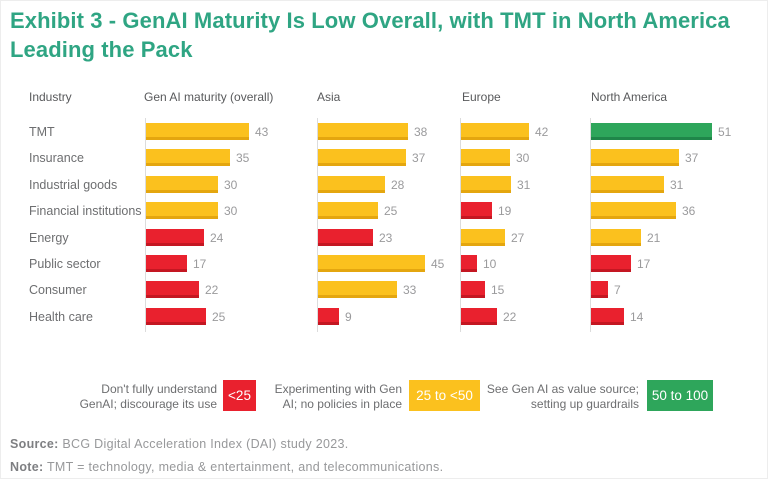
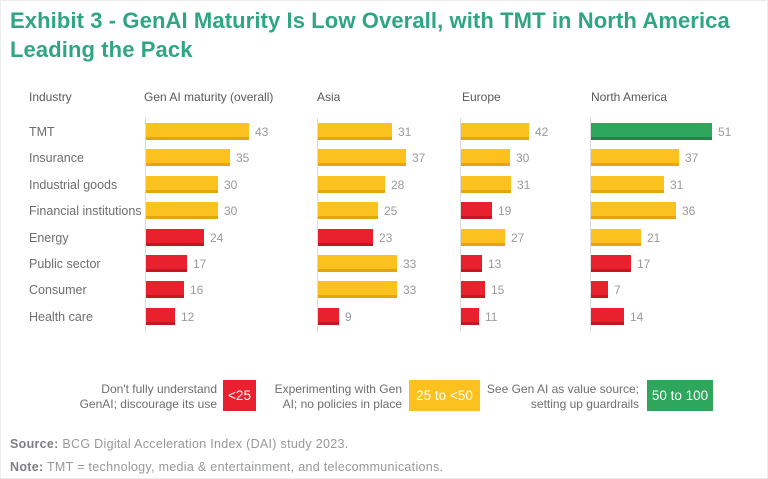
Asia/TMT: 38 -> 31
Asia/Public sector: 45 -> 33
Europe/Public sector: 10 -> 13
Gen AI maturity (overall)/Consumer: 22 -> 16
Gen AI maturity (overall)/Health care: 25 -> 12
Europe/Health care: 22 -> 11
